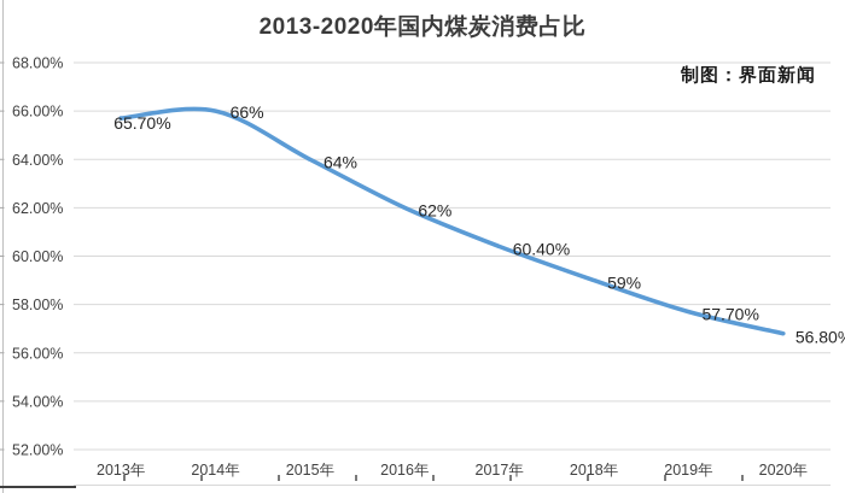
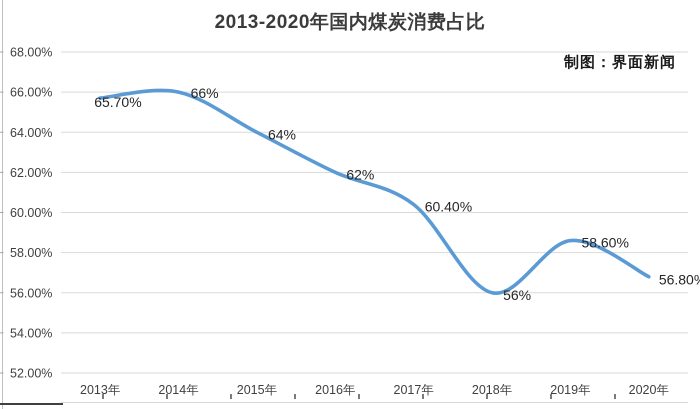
2018年: 59% -> 56%
2019年: 57.70% -> 58.60%
